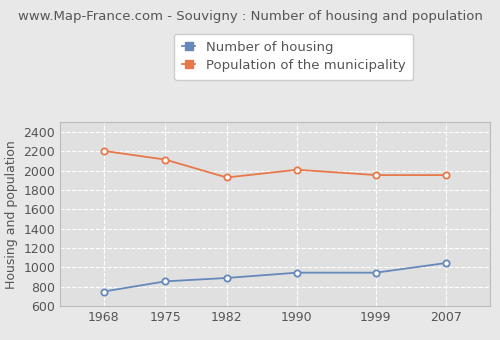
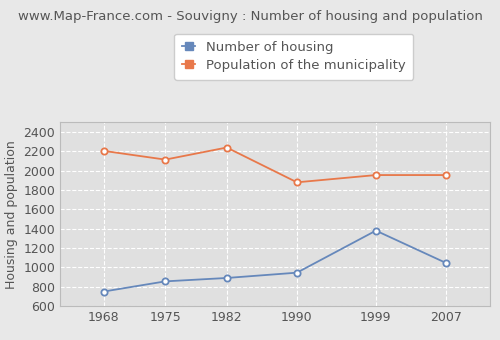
Population of the municipality/1982: 1930 -> 2240
Population of the municipality/1990: 2010 -> 1880
Number of housing/1999: 940 -> 1380
